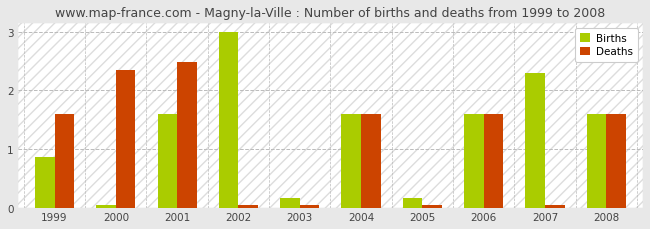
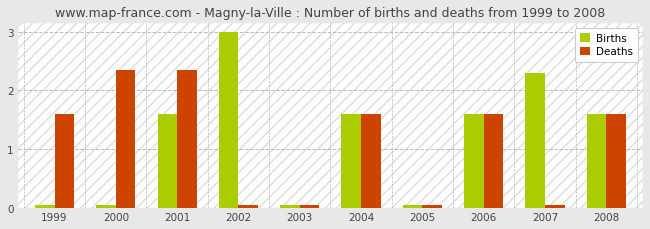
Births/1999: 0.86 -> 0.05
Deaths/2001: 2.48 -> 2.35
Births/2003: 0.16 -> 0.05
Births/2005: 0.16 -> 0.05
